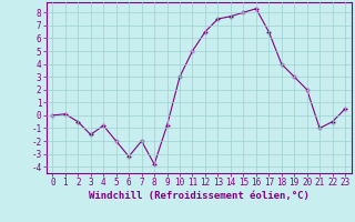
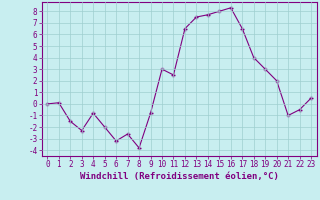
2: -0.5 -> -1.5
3: -1.5 -> -2.3
7: -2.0 -> -2.6
11: 5.0 -> 2.5
